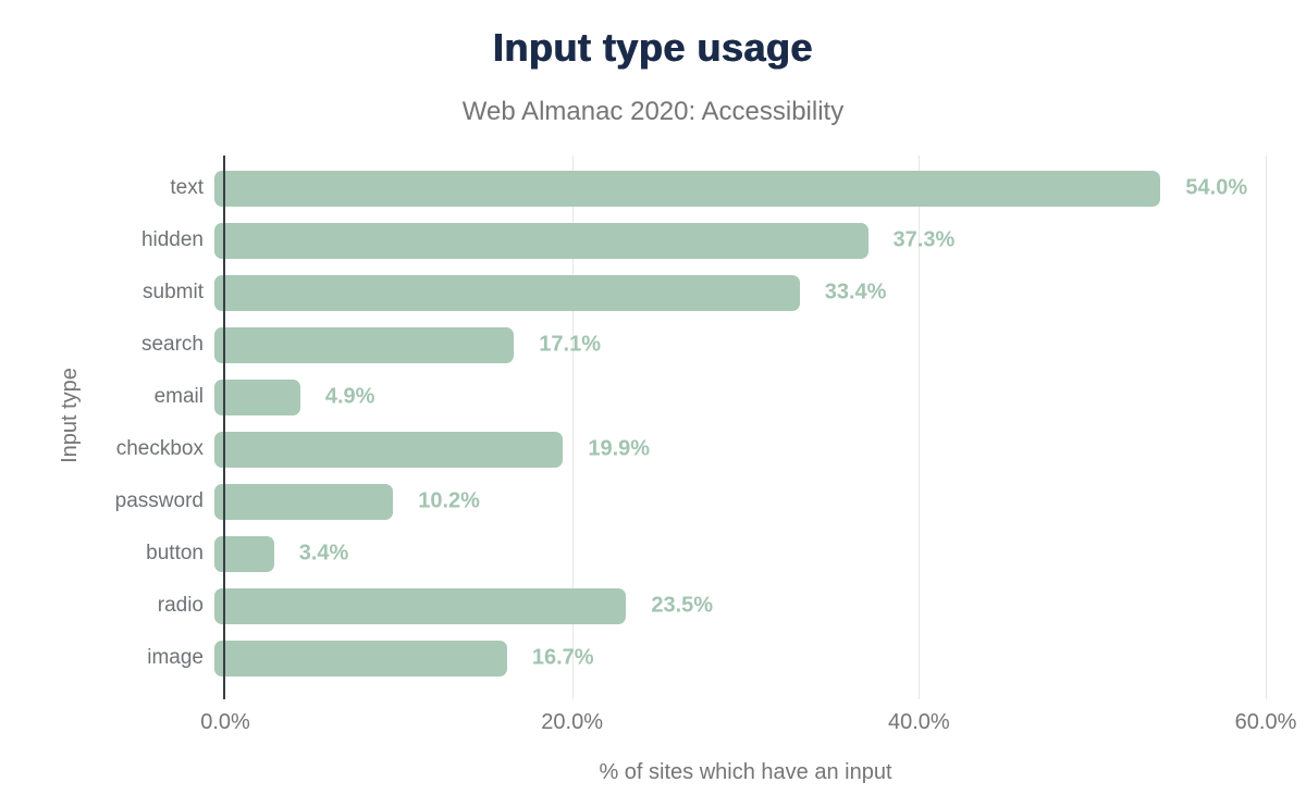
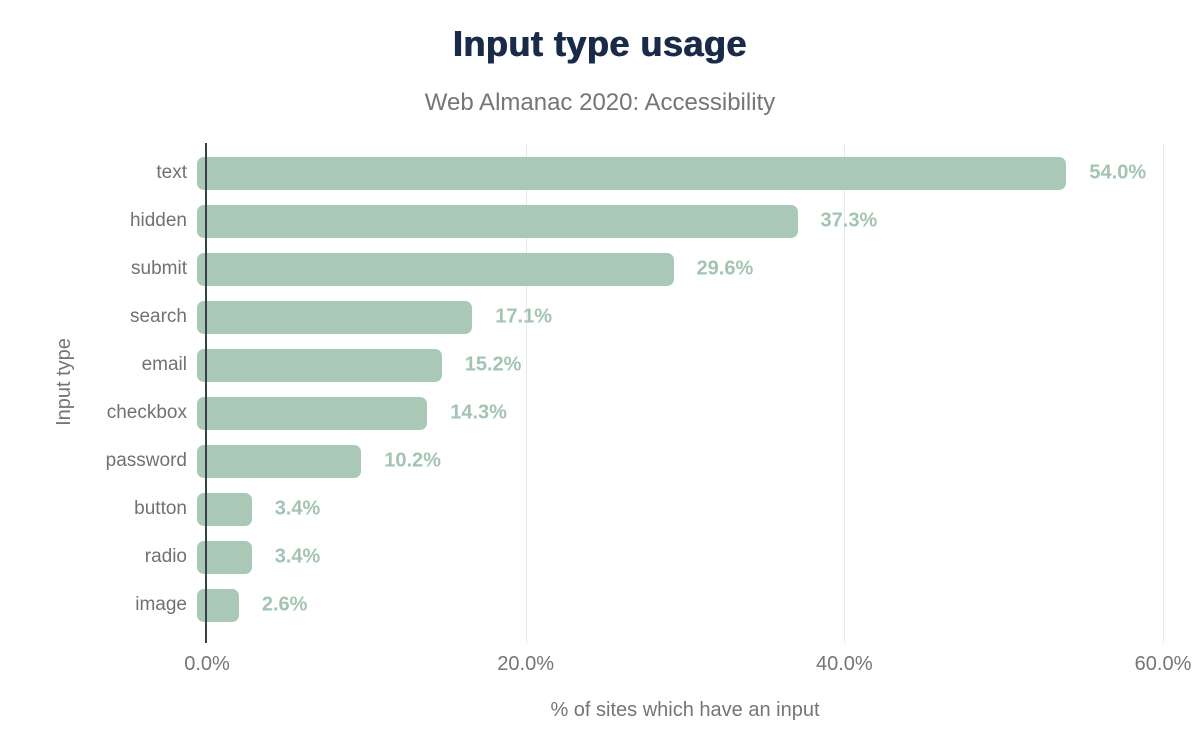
submit: 33.4% -> 29.6%
email: 4.9% -> 15.2%
checkbox: 19.9% -> 14.3%
radio: 23.5% -> 3.4%
image: 16.7% -> 2.6%
